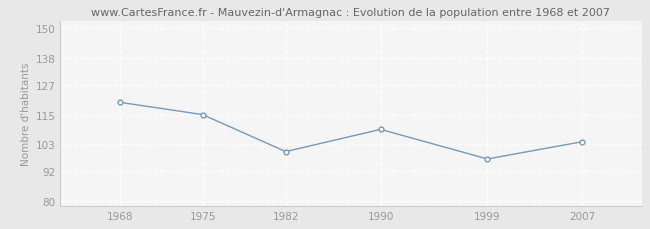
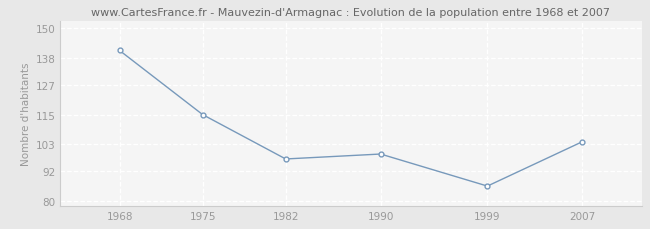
1968: 120 -> 141
1982: 100 -> 97
1990: 109 -> 99
1999: 97 -> 86
